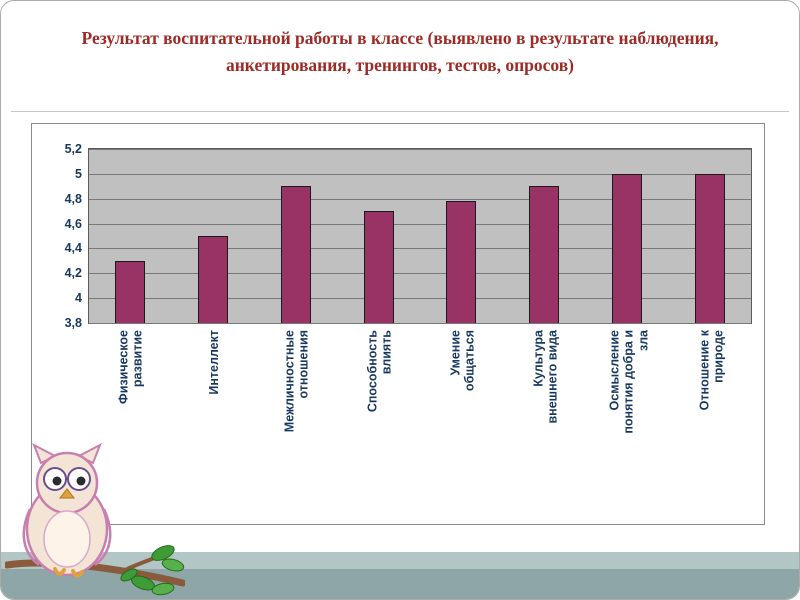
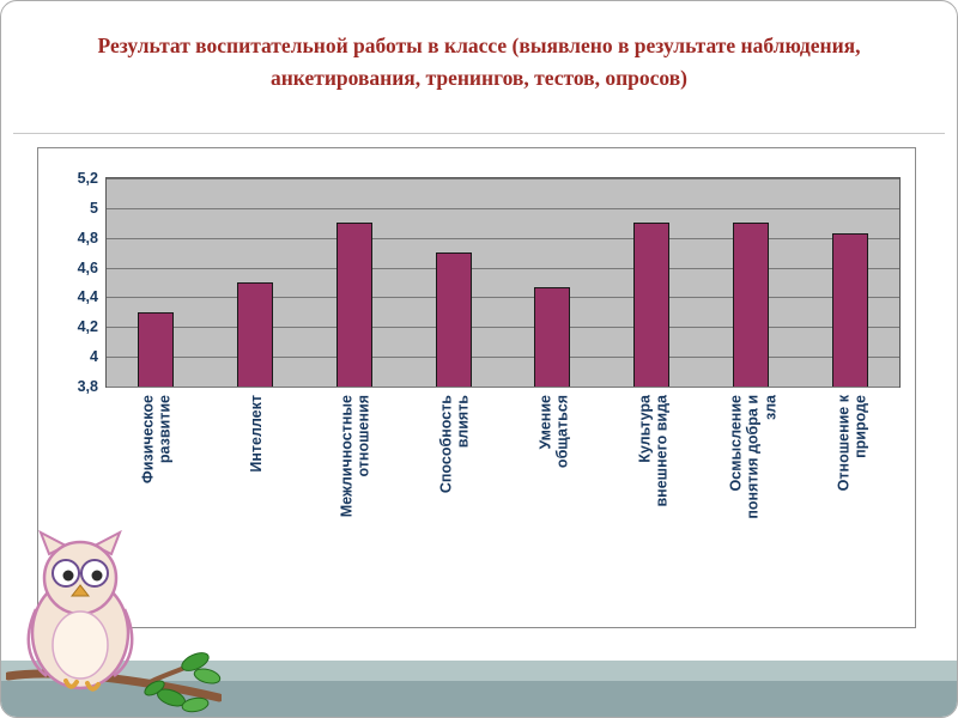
Умение общаться: 4,78 -> 4,47
Осмысление понятия добра и зла: 5,00 -> 4,90
Отношение к природе: 5,00 -> 4,83
